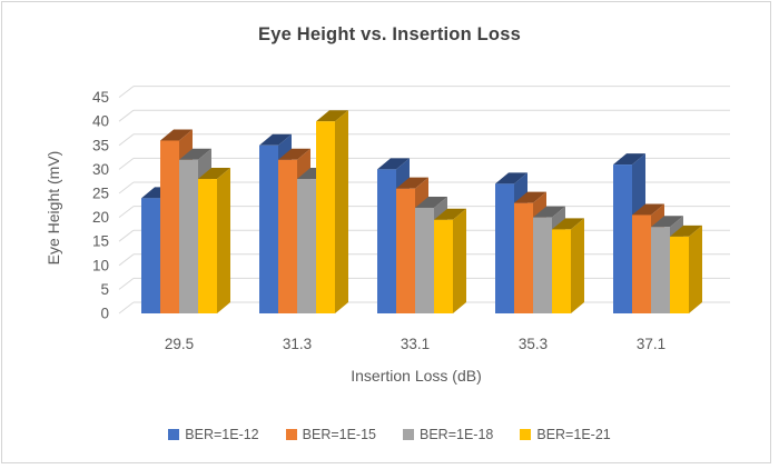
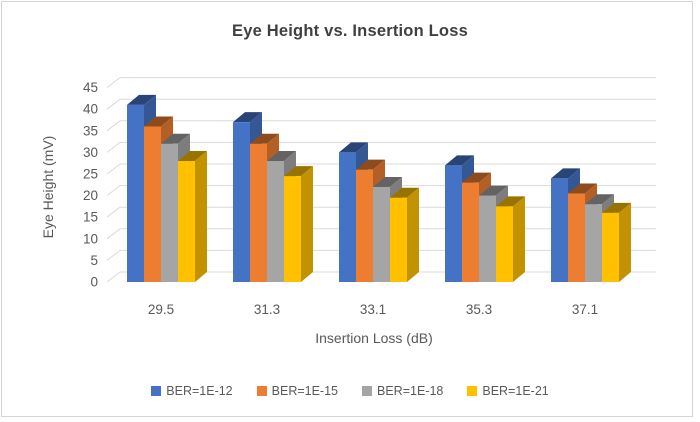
BER=1E-12/29.5: 24 -> 41
BER=1E-12/31.3: 35 -> 37
BER=1E-21/31.3: 40 -> 24
BER=1E-12/37.1: 31 -> 24
